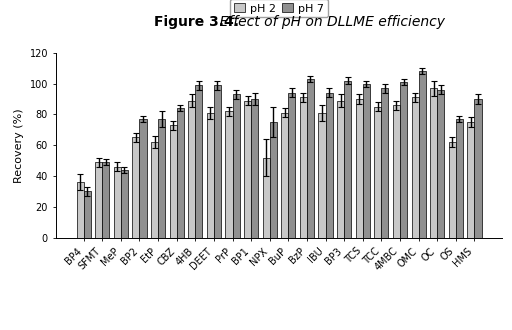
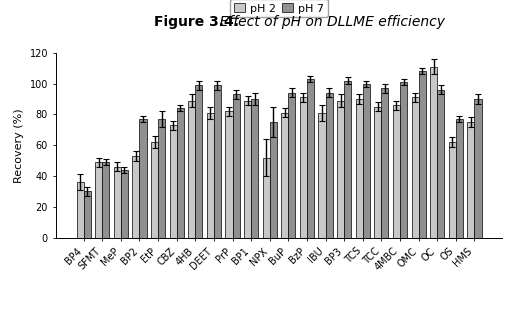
pH 2/BP2: 65 -> 53
pH 2/OC: 97 -> 111
